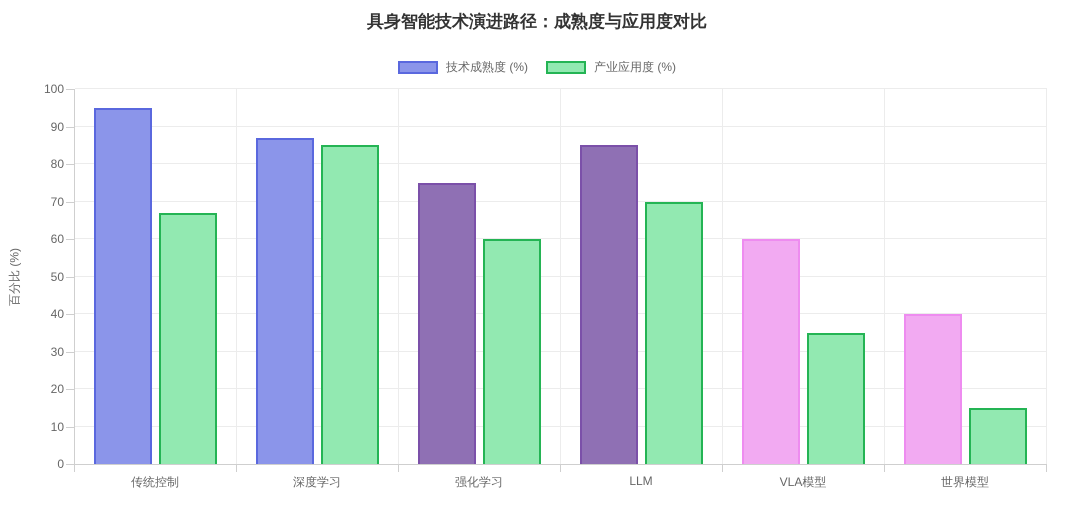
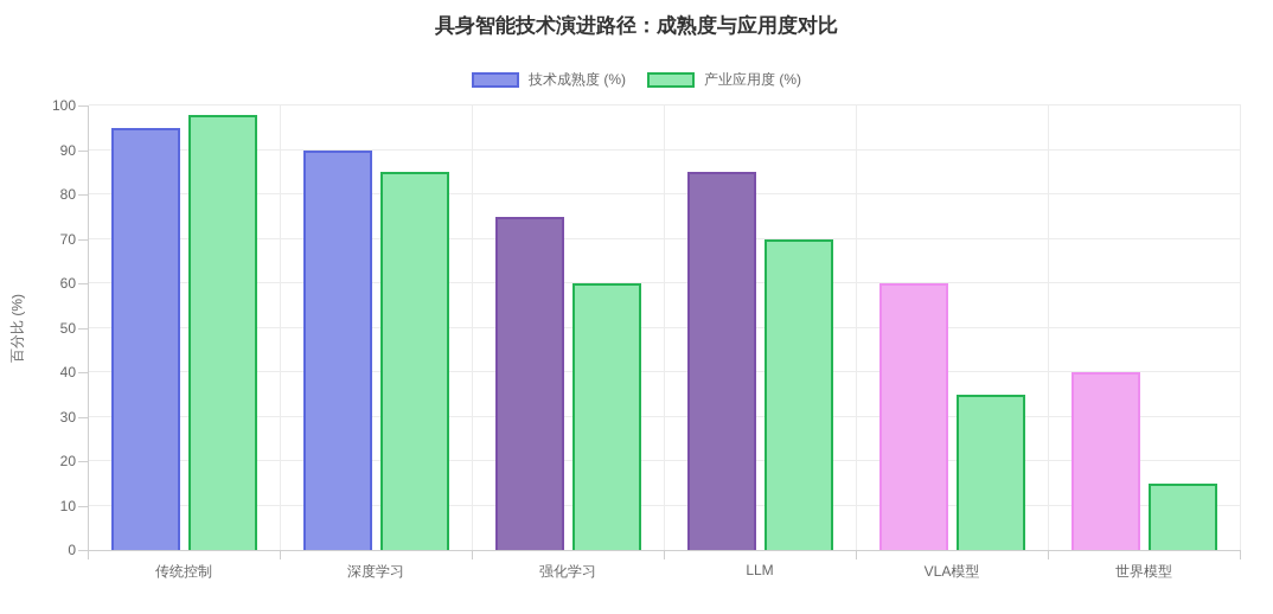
产业应用度 (%)/传统控制: 67 -> 98
技术成熟度 (%)/深度学习: 87 -> 90
